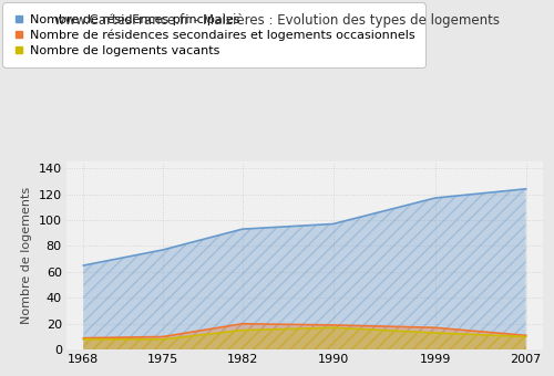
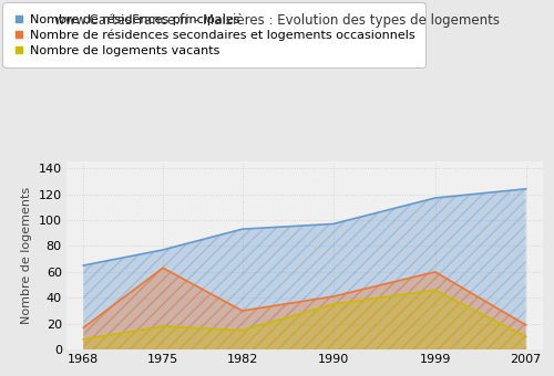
Nombre de résidences secondaires et logements occasionnels/1968: 9 -> 17
Nombre de résidences secondaires et logements occasionnels/1975: 10 -> 63
Nombre de logements vacants/1975: 8 -> 18
Nombre de résidences secondaires et logements occasionnels/1982: 20 -> 30
Nombre de résidences secondaires et logements occasionnels/1990: 19 -> 41
Nombre de logements vacants/1990: 17 -> 35
Nombre de résidences secondaires et logements occasionnels/1999: 17 -> 60
Nombre de logements vacants/1999: 13 -> 46
Nombre de résidences secondaires et logements occasionnels/2007: 11 -> 19
